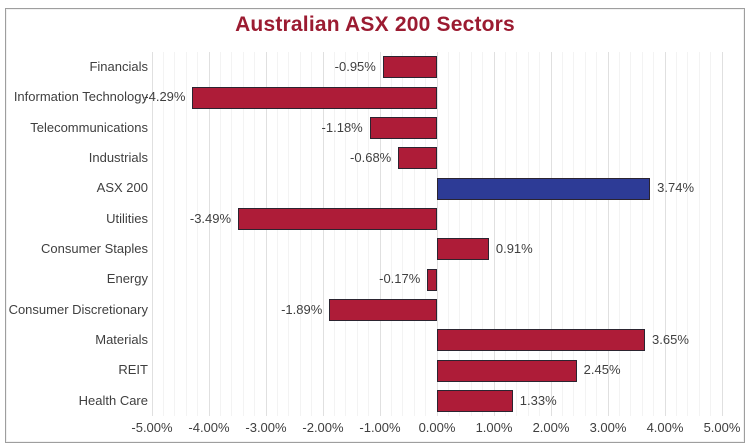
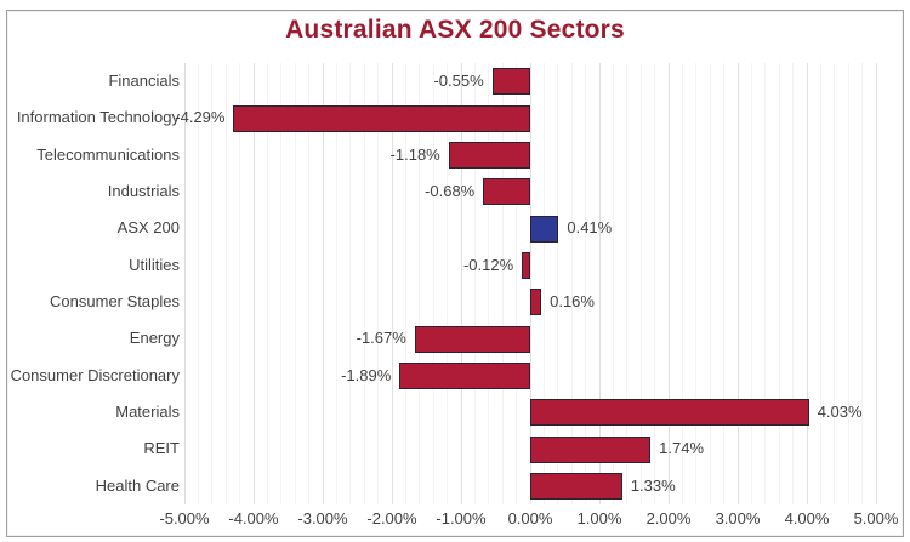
Financials: -0.95% -> -0.55%
ASX 200: 3.74% -> 0.41%
Utilities: -3.49% -> -0.12%
Consumer Staples: 0.91% -> 0.16%
Energy: -0.17% -> -1.67%
Materials: 3.65% -> 4.03%
REIT: 2.45% -> 1.74%
